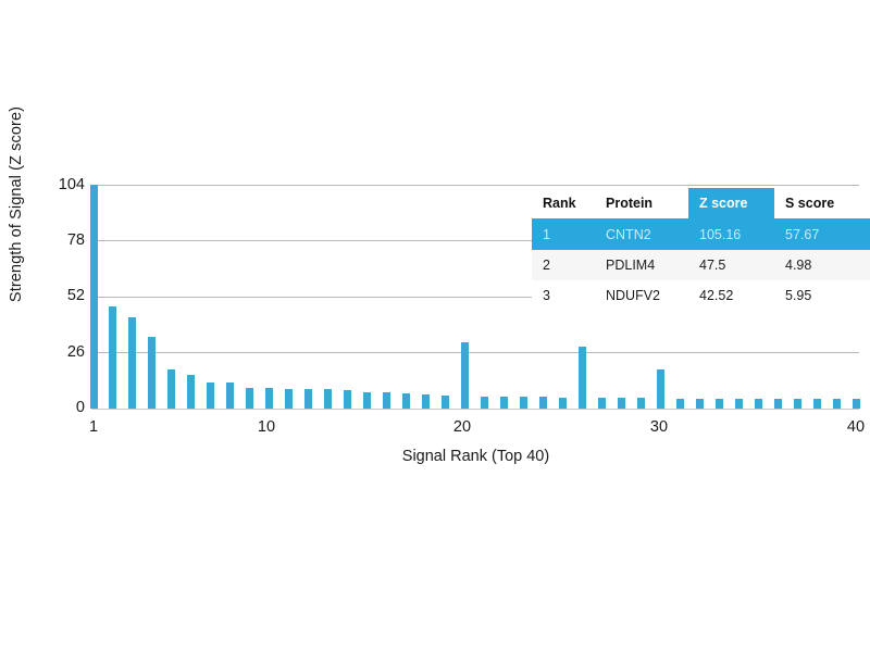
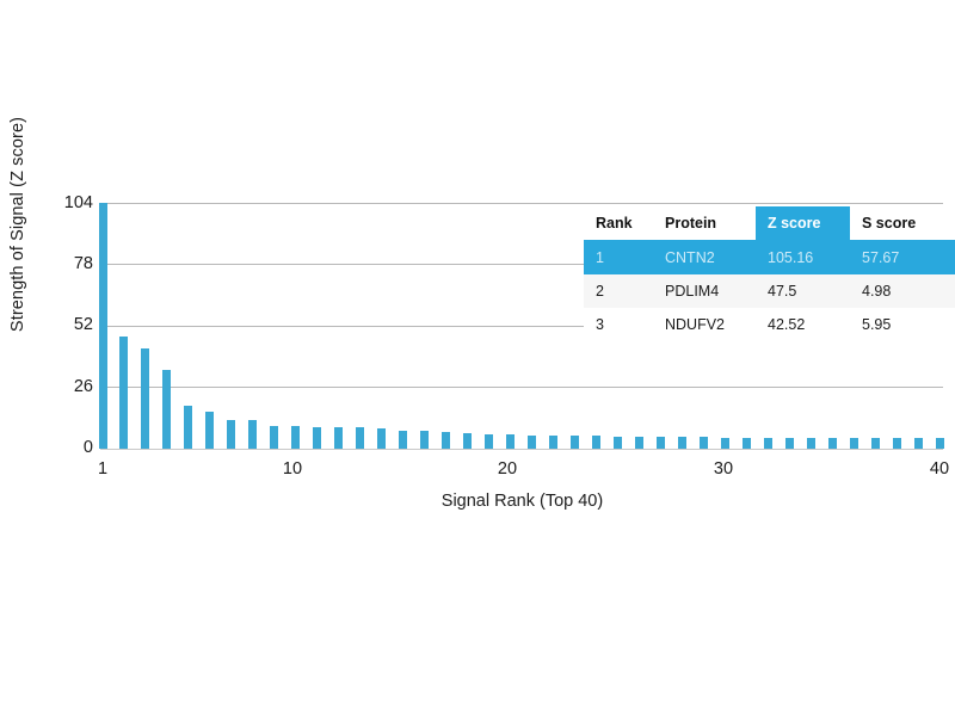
20: 31 -> 6
26: 29 -> 5
30: 18 -> 5
